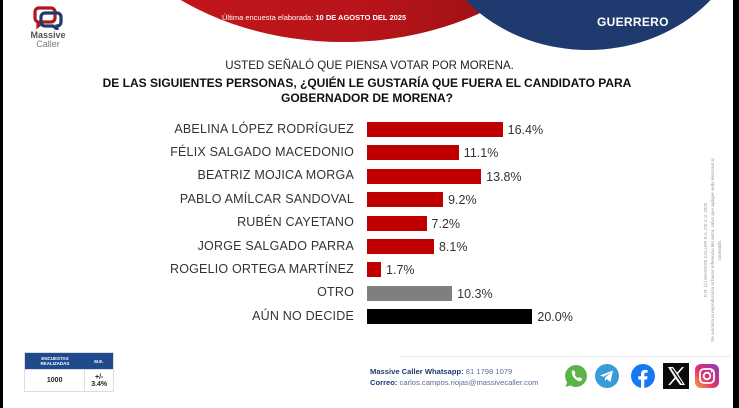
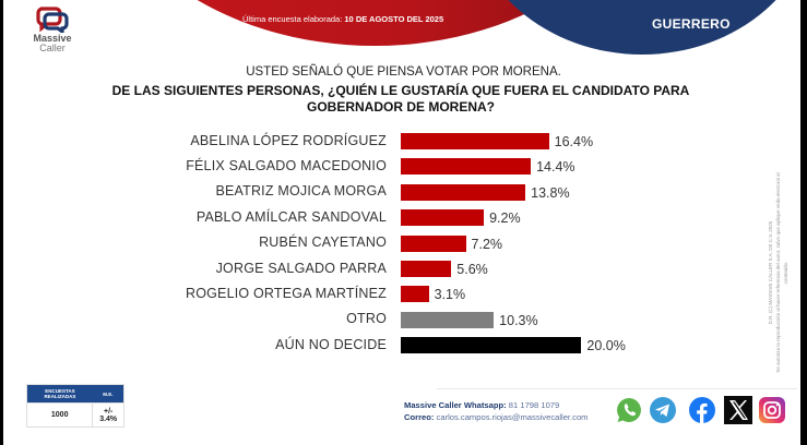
FÉLIX SALGADO MACEDONIO: 11.1% -> 14.4%
JORGE SALGADO PARRA: 8.1% -> 5.6%
ROGELIO ORTEGA MARTÍNEZ: 1.7% -> 3.1%
